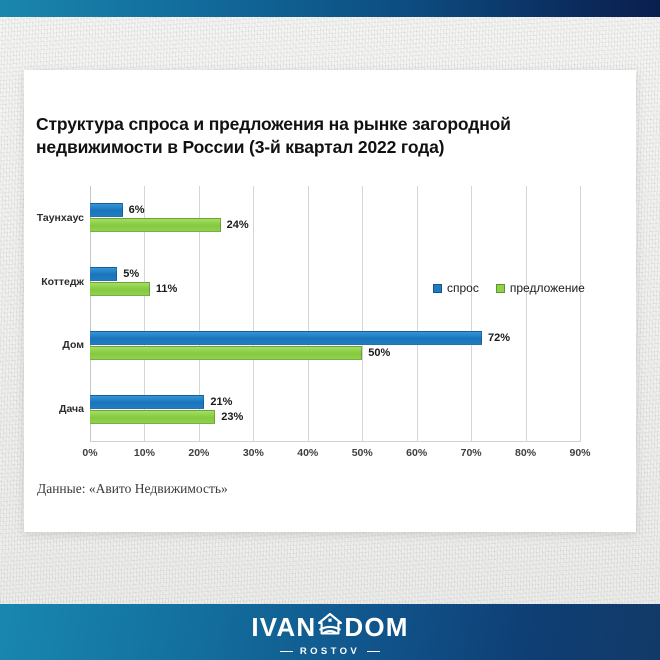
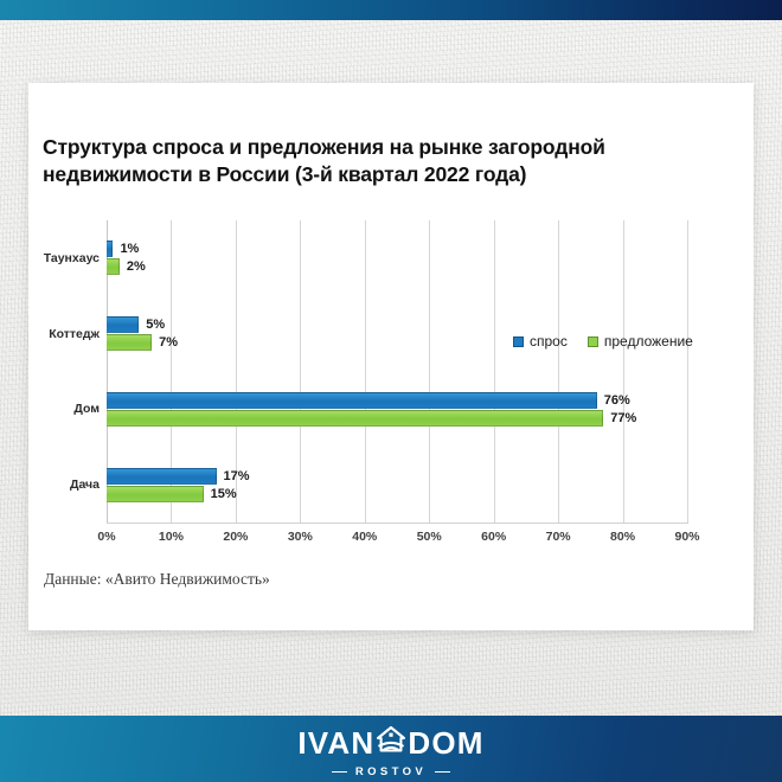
спрос/Таунхаус: 6% -> 1%
предложение/Таунхаус: 24% -> 2%
предложение/Коттедж: 11% -> 7%
спрос/Дом: 72% -> 76%
предложение/Дом: 50% -> 77%
спрос/Дача: 21% -> 17%
предложение/Дача: 23% -> 15%
